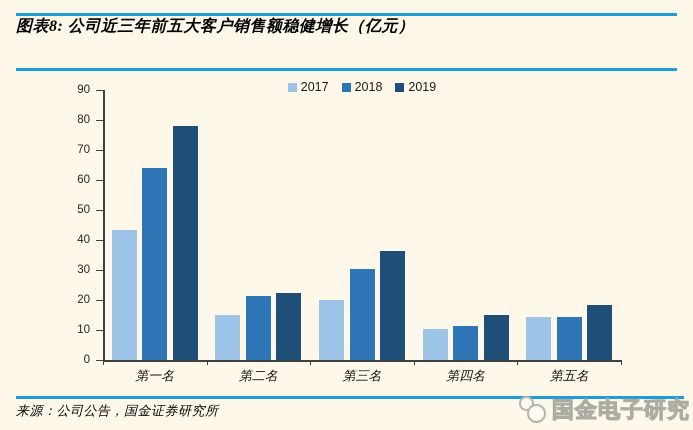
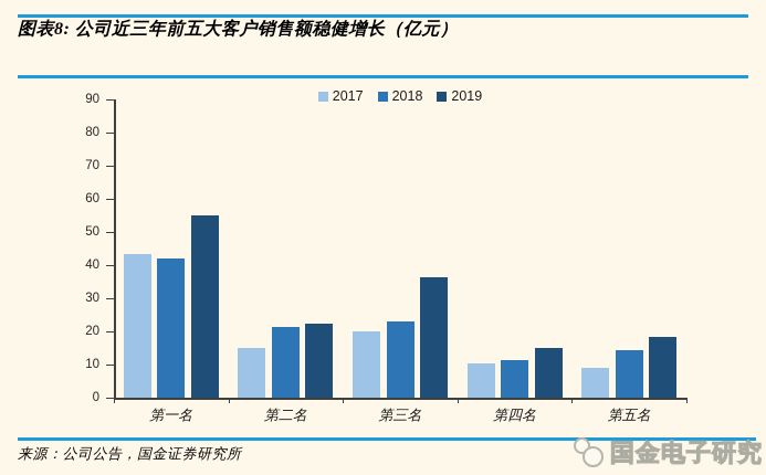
2018/第一名: 64 -> 42
2019/第一名: 78 -> 55
2018/第三名: 30 -> 23
2017/第五名: 14 -> 9
